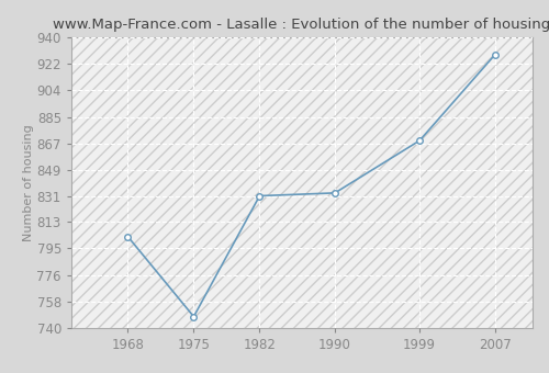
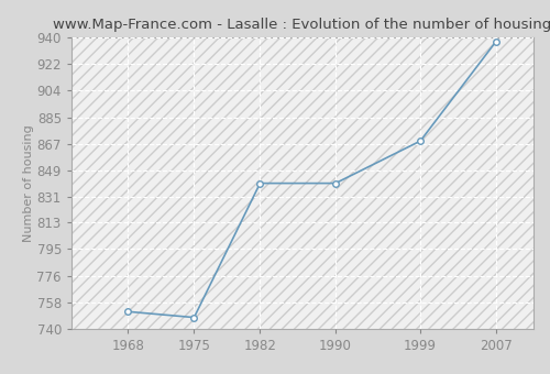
1968: 803 -> 752
1982: 831 -> 840
1990: 833 -> 840
2007: 928 -> 937
